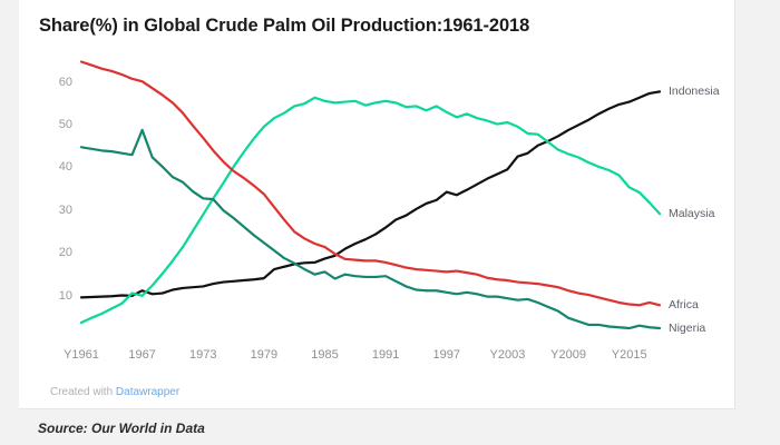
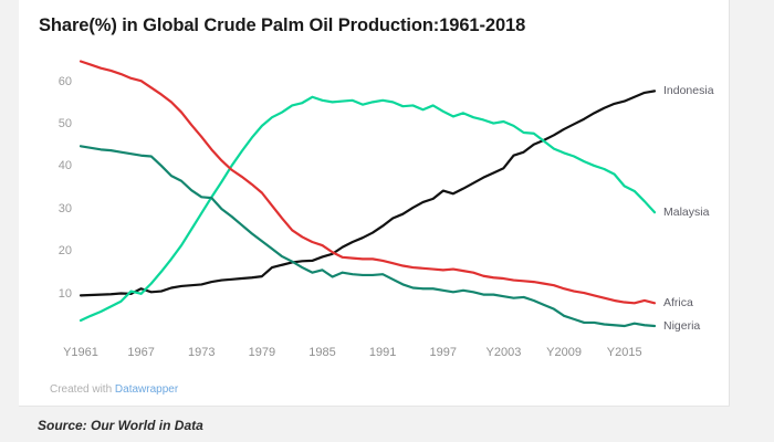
Nigeria/1967: 49 -> 43
